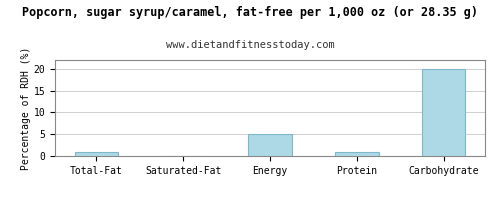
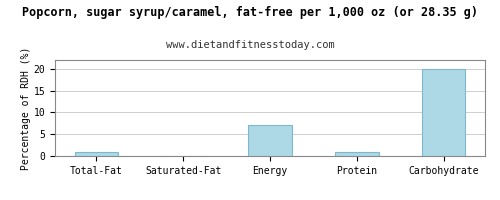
Energy: 5 -> 7
